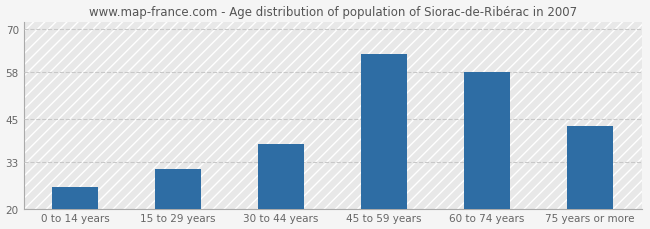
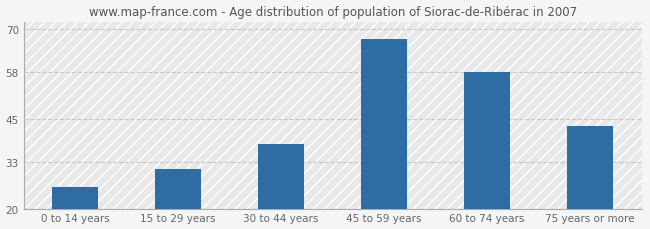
45 to 59 years: 63 -> 67
